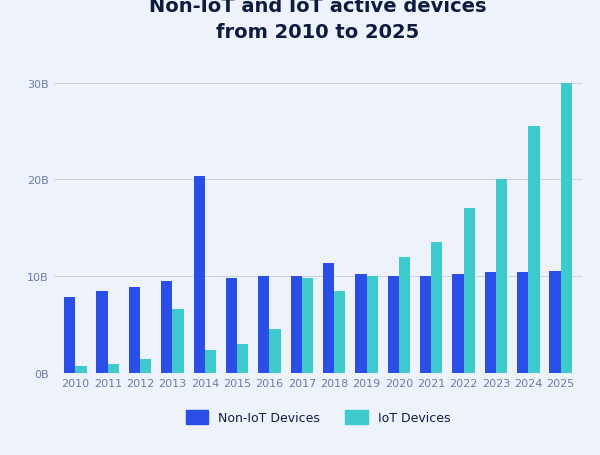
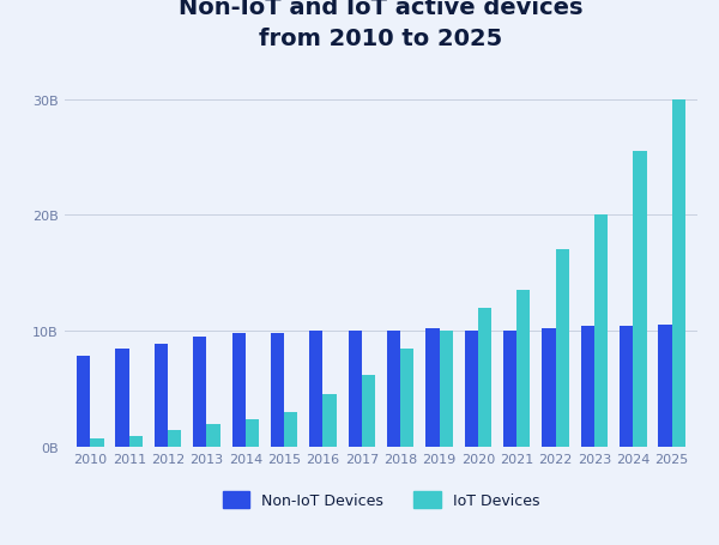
IoT Devices/2013: 6.6B -> 2.0B
Non-IoT Devices/2014: 20.4B -> 9.8B
IoT Devices/2017: 9.8B -> 6.2B
Non-IoT Devices/2018: 11.4B -> 10.0B
